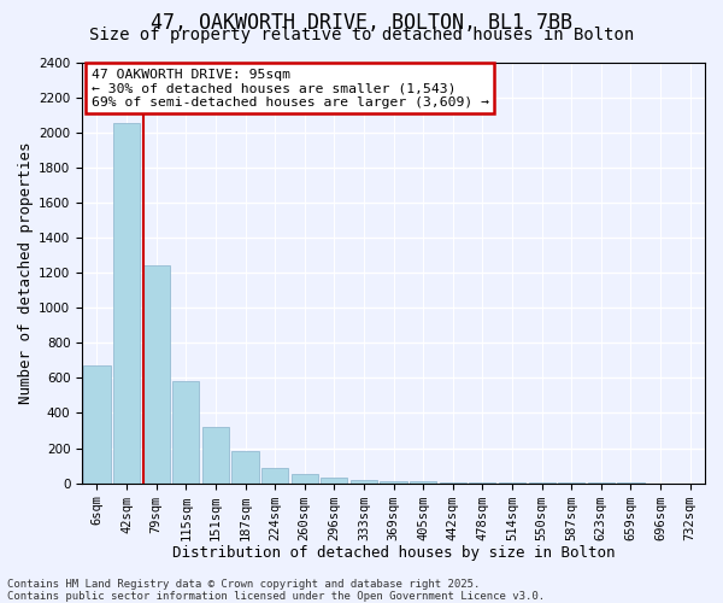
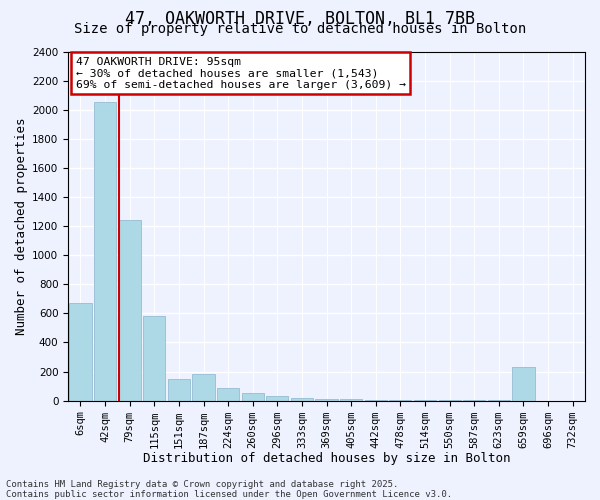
151sqm: 320 -> 150
659sqm: 0 -> 230
